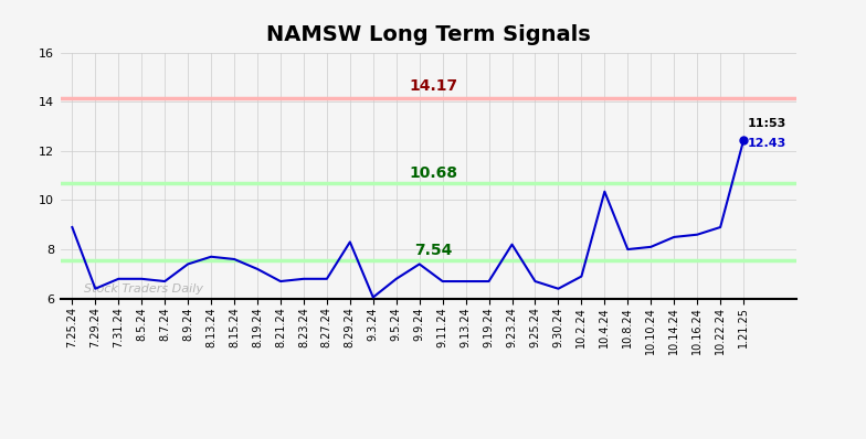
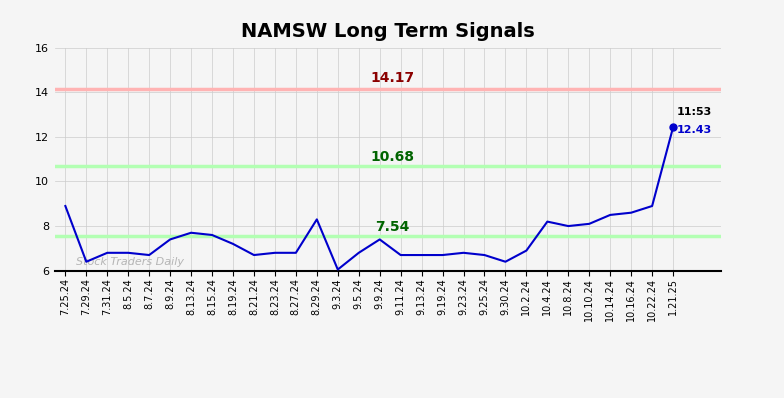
9.23.24: 8.20 -> 6.80
10.4.24: 10.35 -> 8.20
